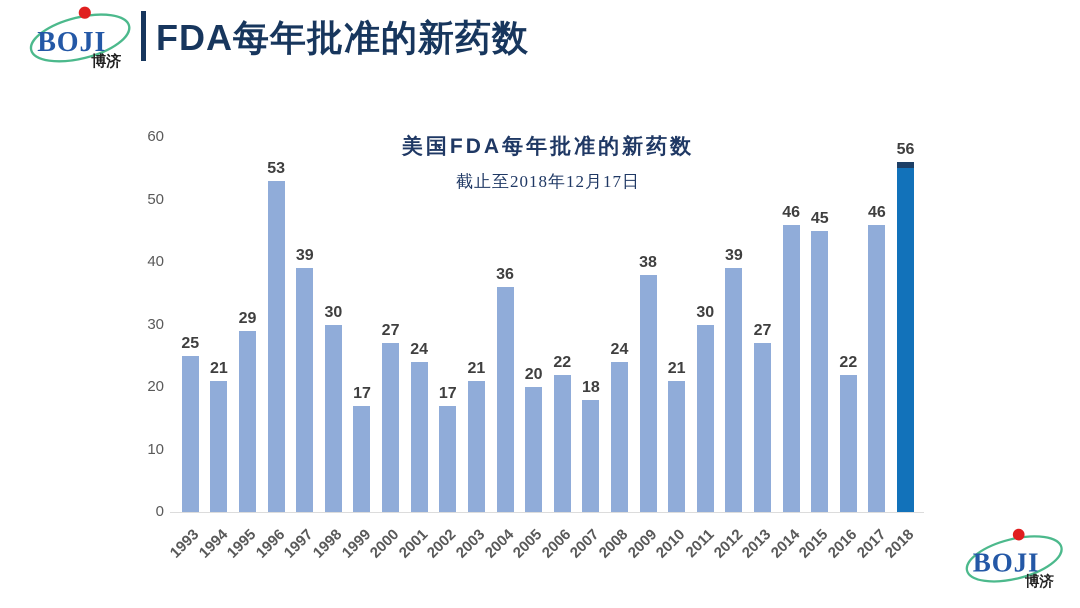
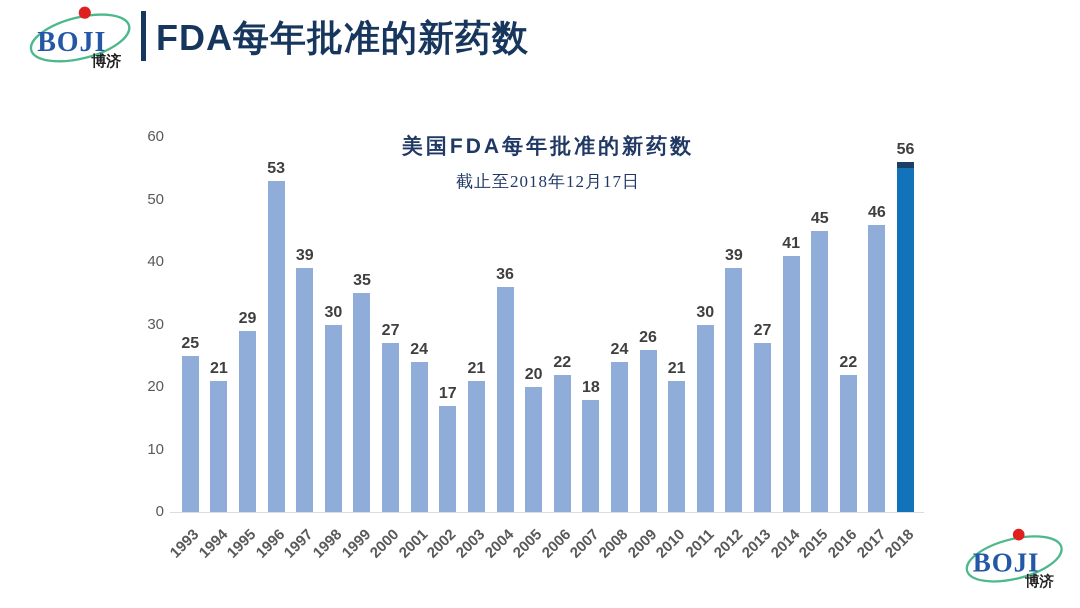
1999: 17 -> 35
2009: 38 -> 26
2014: 46 -> 41
